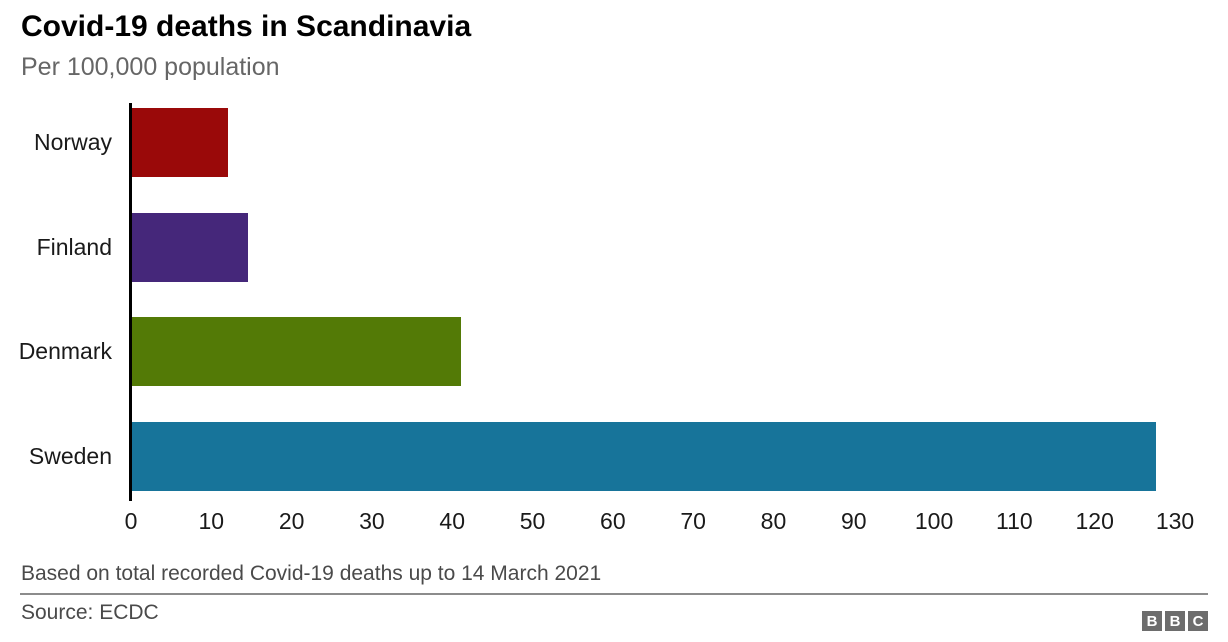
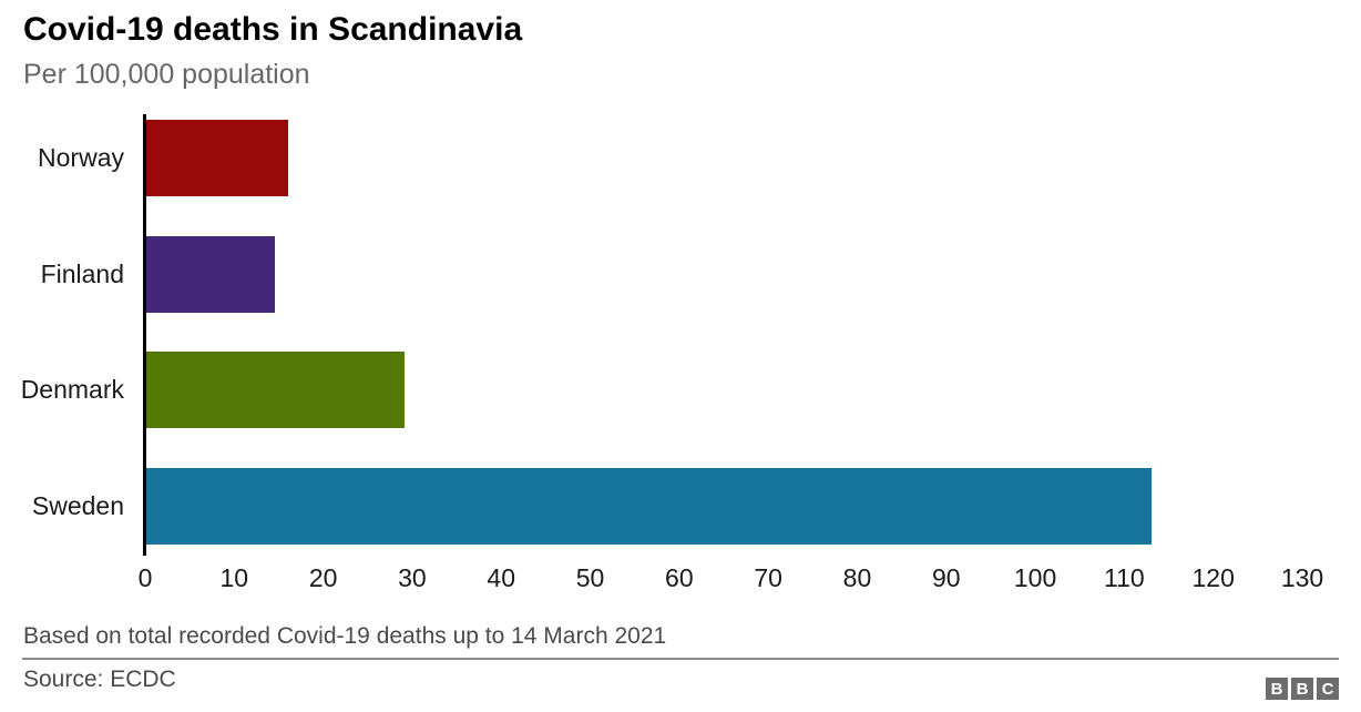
Norway: 12 -> 16
Denmark: 41 -> 29
Sweden: 128 -> 113
